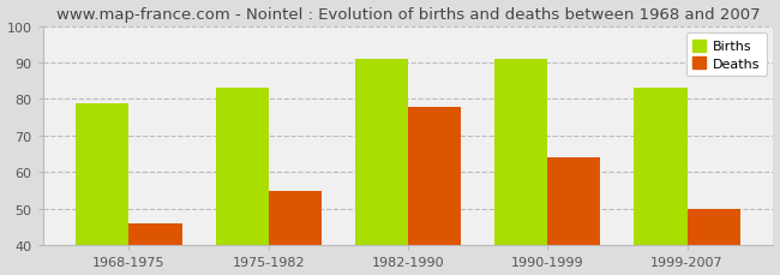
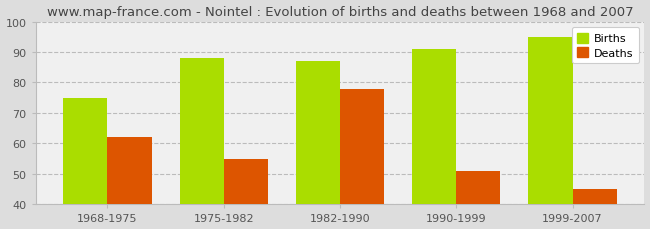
Births/1968-1975: 79 -> 75
Deaths/1968-1975: 46 -> 62
Births/1975-1982: 83 -> 88
Births/1982-1990: 91 -> 87
Deaths/1990-1999: 64 -> 51
Births/1999-2007: 83 -> 95
Deaths/1999-2007: 50 -> 45
